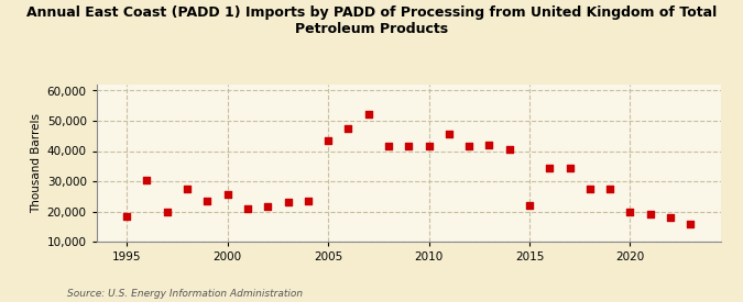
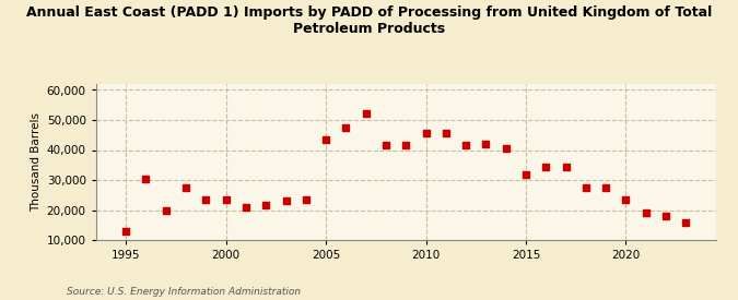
1995: 18,500 -> 13,000
2000: 25,500 -> 23,500
2010: 41,500 -> 45,500
2015: 22,000 -> 32,000
2020: 20,000 -> 23,500
